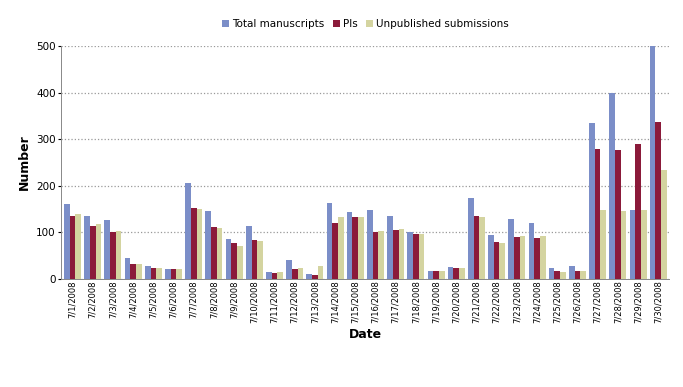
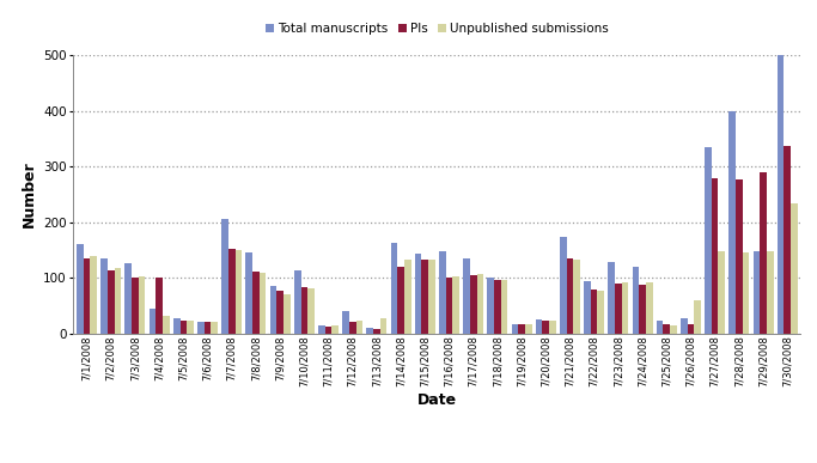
PIs/7/4/2008: 32 -> 100
Unpublished submissions/7/26/2008: 16 -> 60
